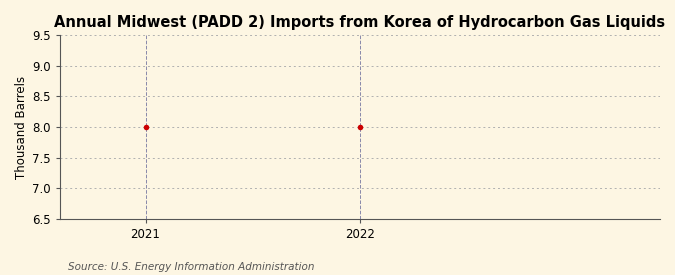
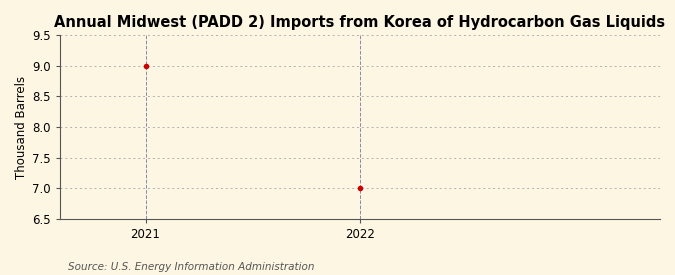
2021: 8 -> 9
2022: 8 -> 7
